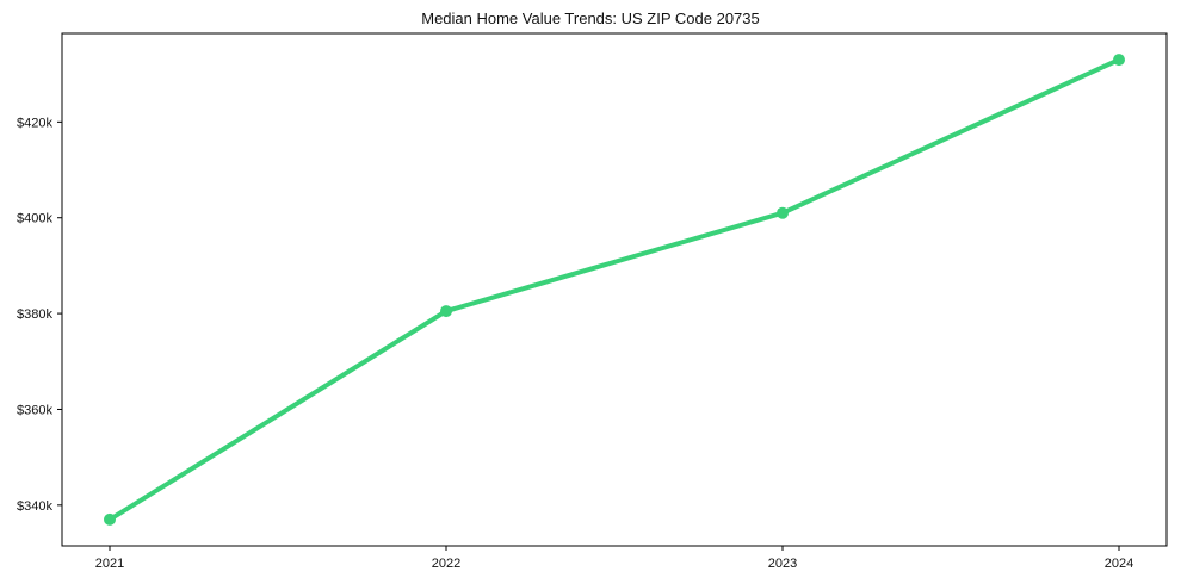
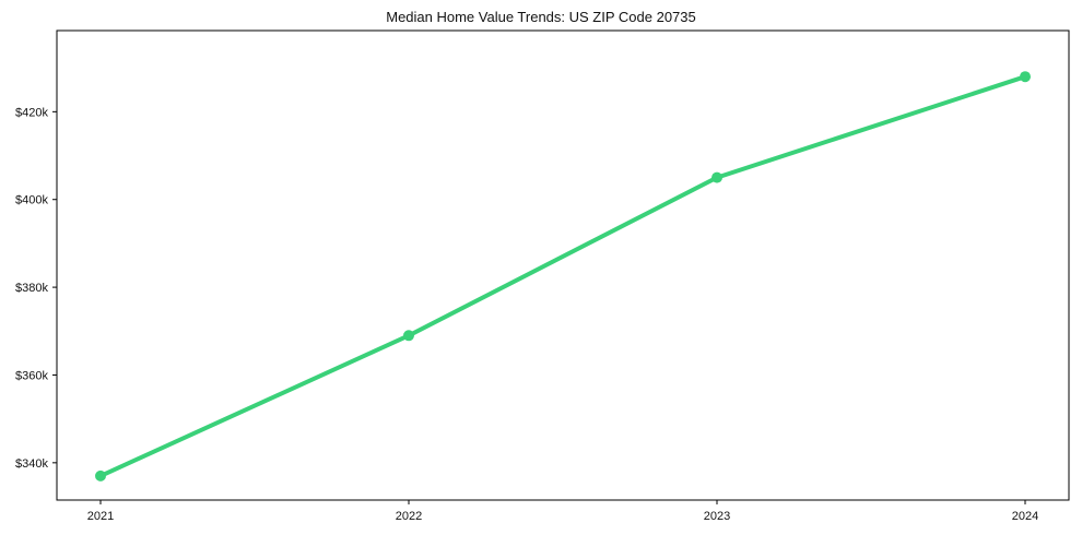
2022: $380k -> $369k
2023: $401k -> $405k
2024: $433k -> $428k
